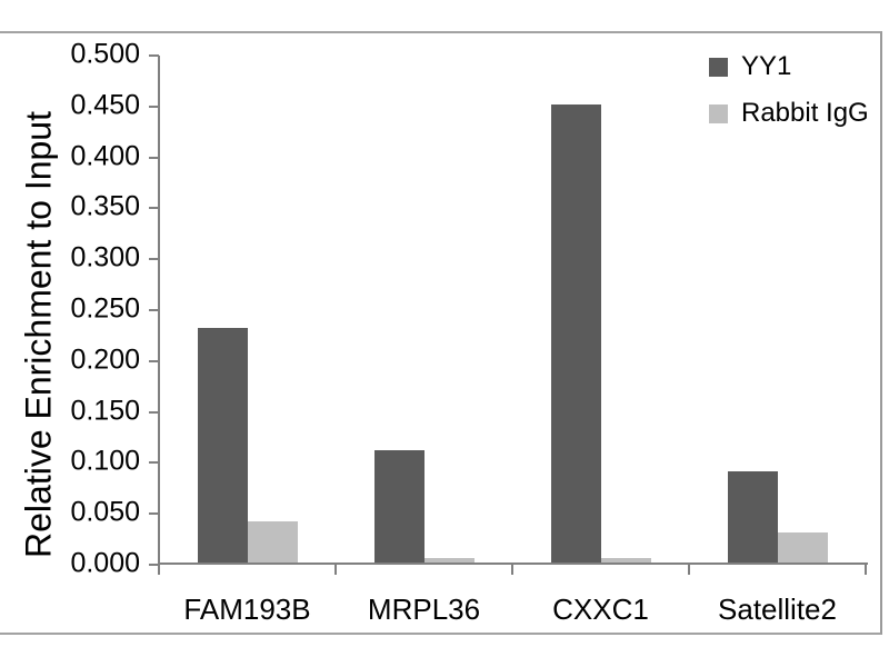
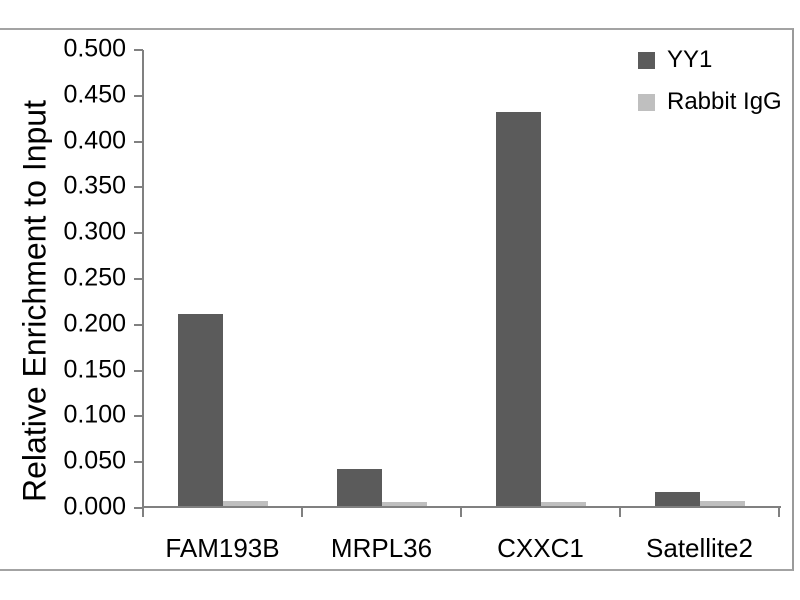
YY1/FAM193B: 0.23 -> 0.21
Rabbit IgG/FAM193B: 0.04 -> 0.01
YY1/MRPL36: 0.11 -> 0.04
YY1/CXXC1: 0.45 -> 0.43
YY1/Satellite2: 0.09 -> 0.01
Rabbit IgG/Satellite2: 0.03 -> 0.01
